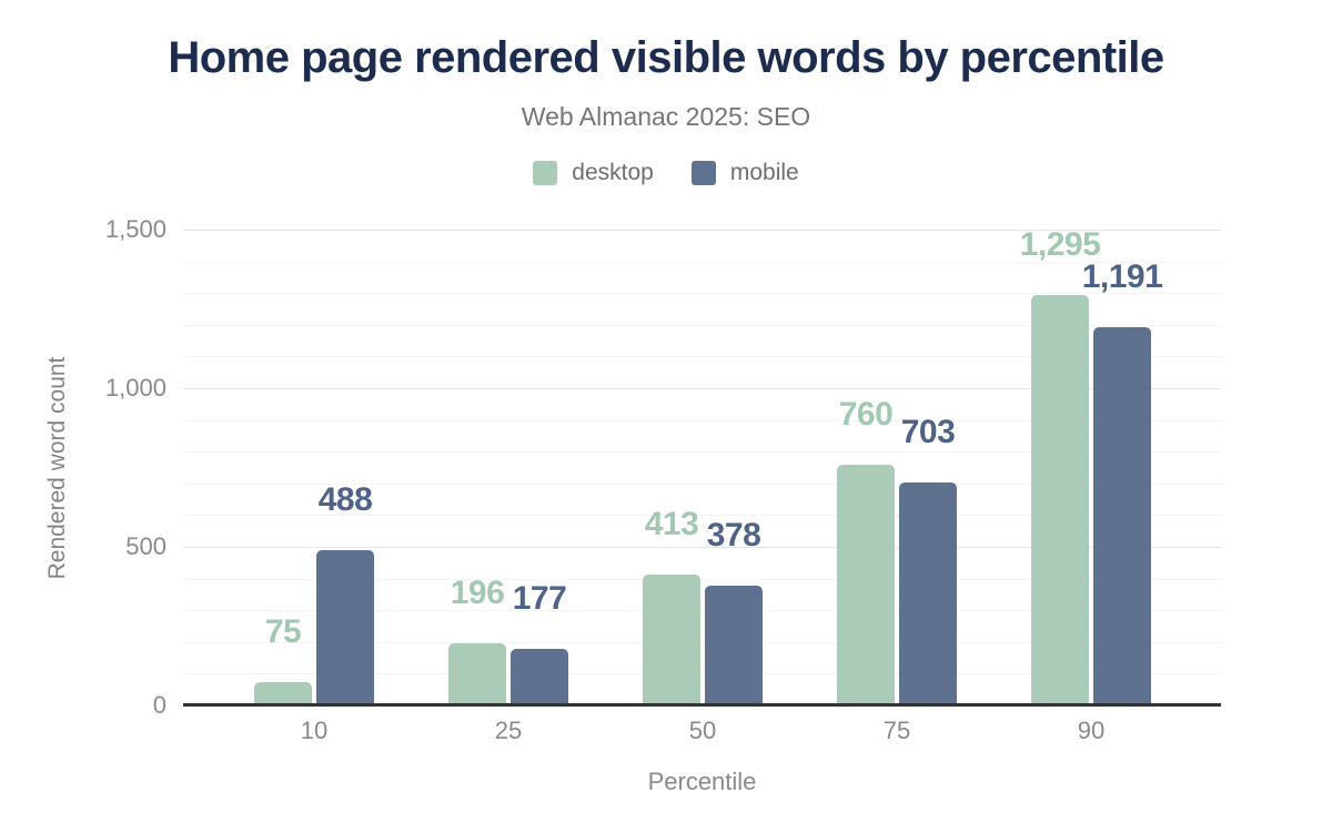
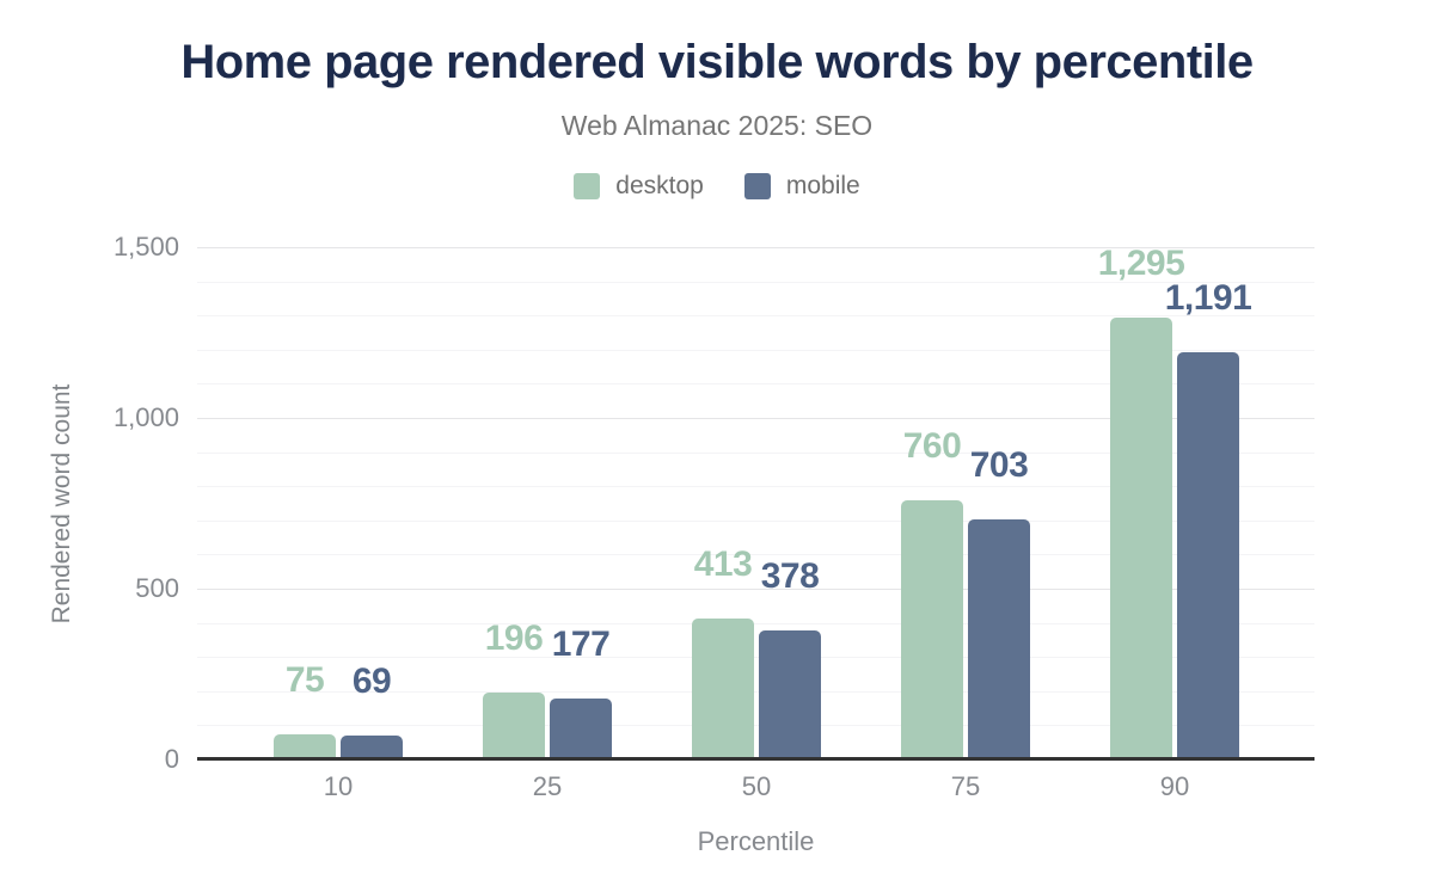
mobile/10: 488 -> 69
